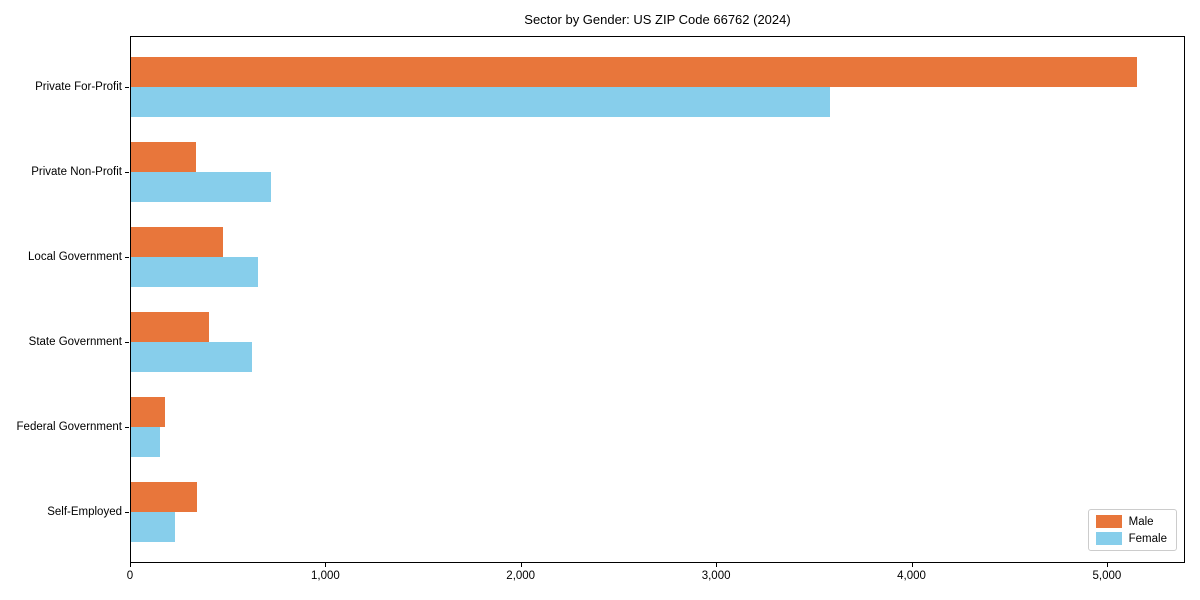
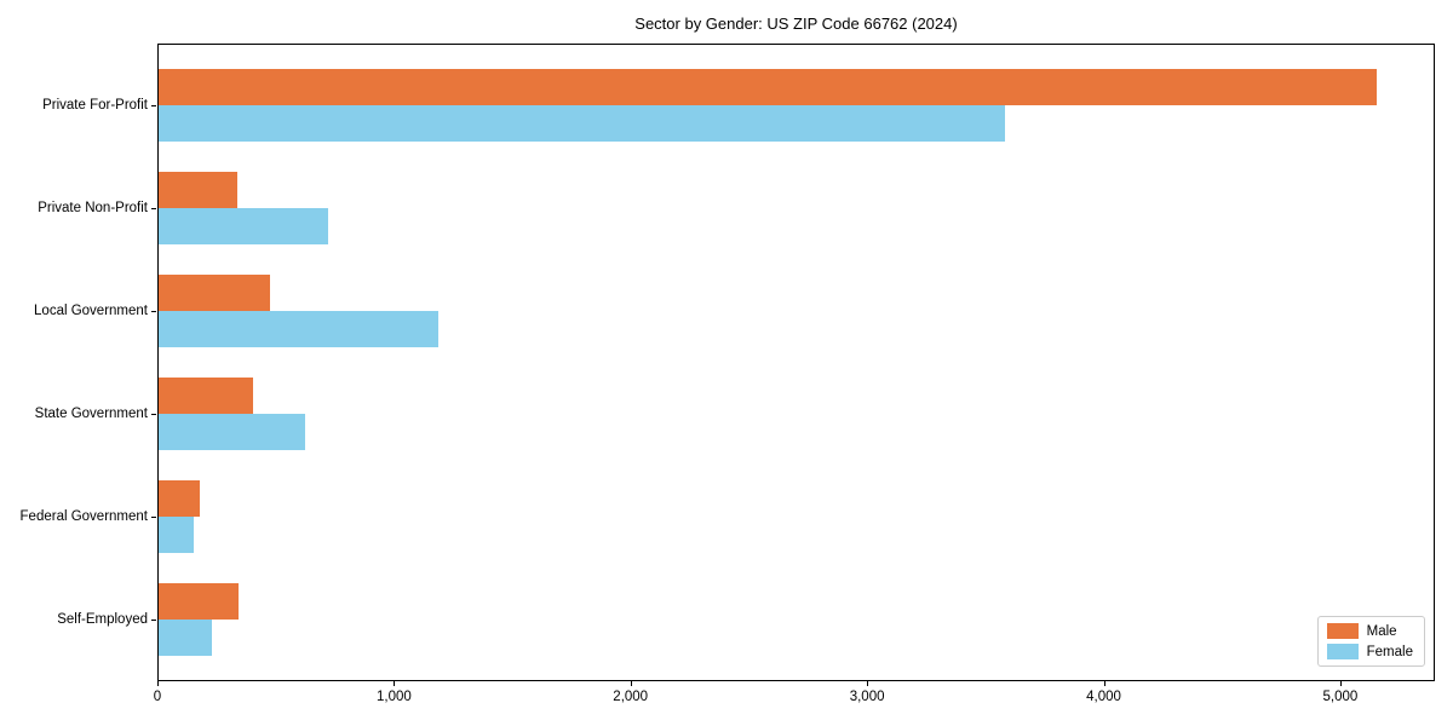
Female/Local Government: 650 -> 1180
